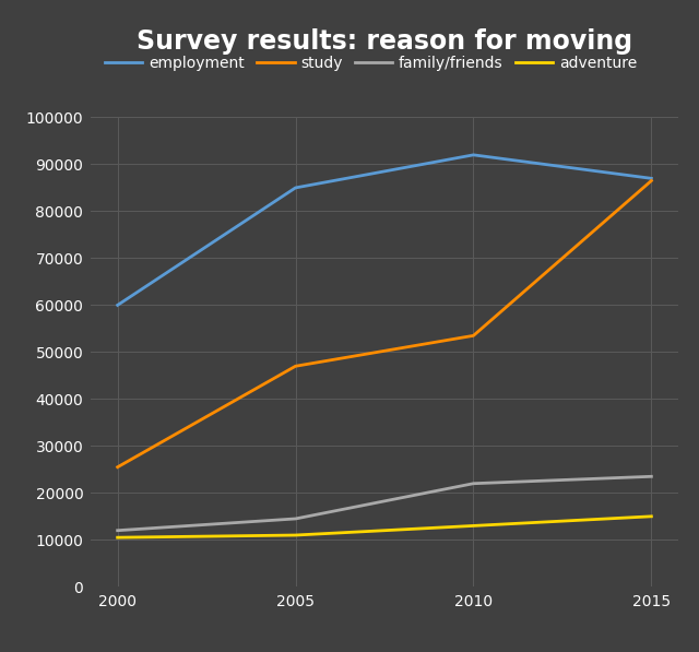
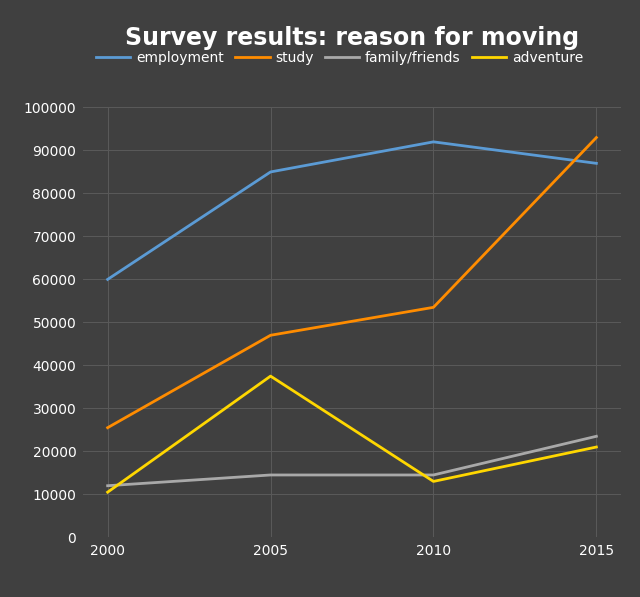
adventure/2005: 11000 -> 37500
family/friends/2010: 22000 -> 14500
study/2015: 86500 -> 93000
adventure/2015: 15000 -> 21000
